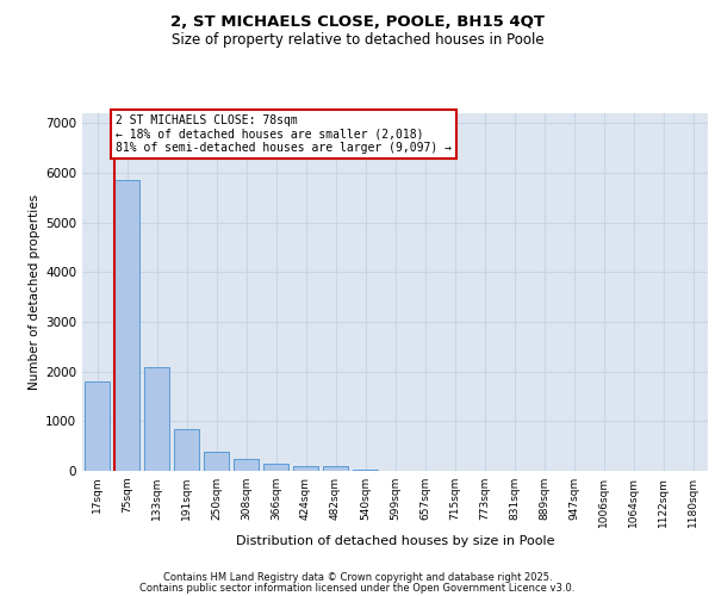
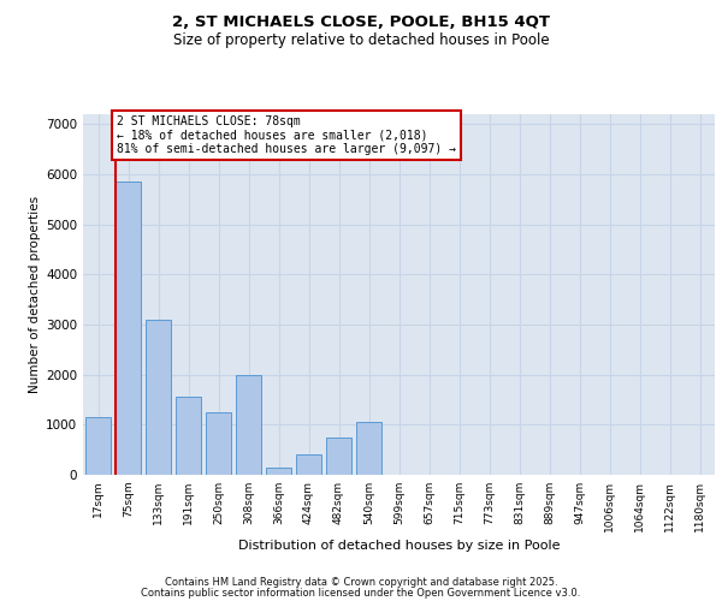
17sqm: 1800 -> 1150
133sqm: 2080 -> 3100
191sqm: 830 -> 1550
250sqm: 380 -> 1250
308sqm: 240 -> 2000
424sqm: 90 -> 400
482sqm: 90 -> 750
540sqm: 30 -> 1050
